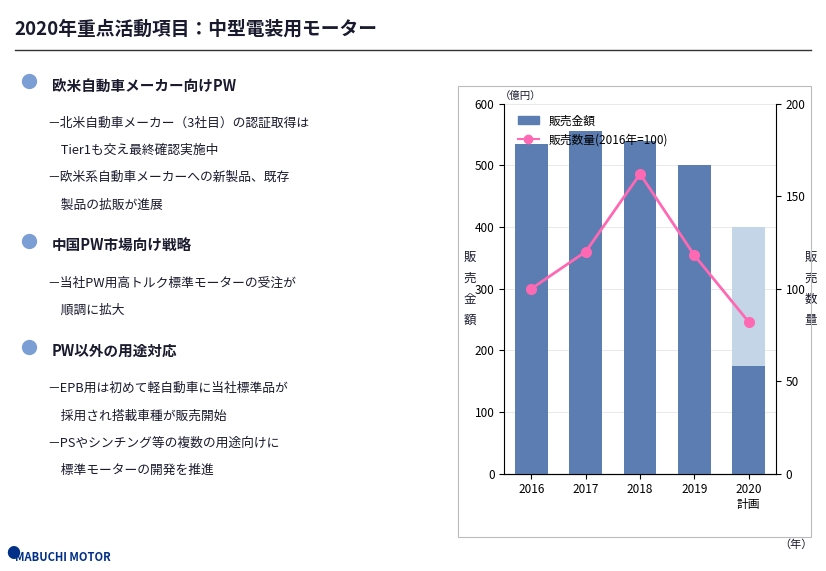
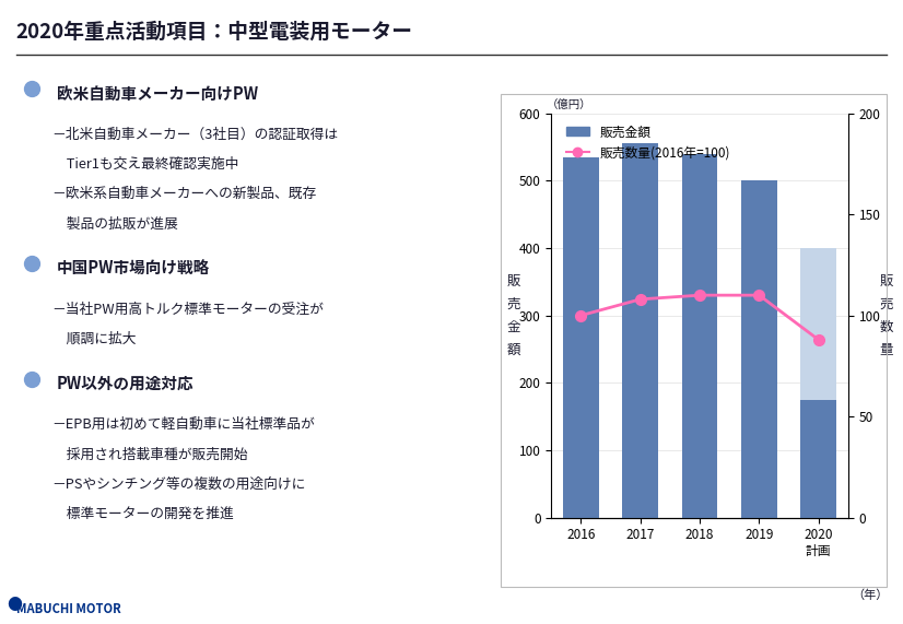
販売数量(2016年=100)/2017: 120 -> 108
販売数量(2016年=100)/2018: 162 -> 110
販売数量(2016年=100)/2019: 118 -> 110
販売数量(2016年=100)/2020 計画: 82 -> 88
